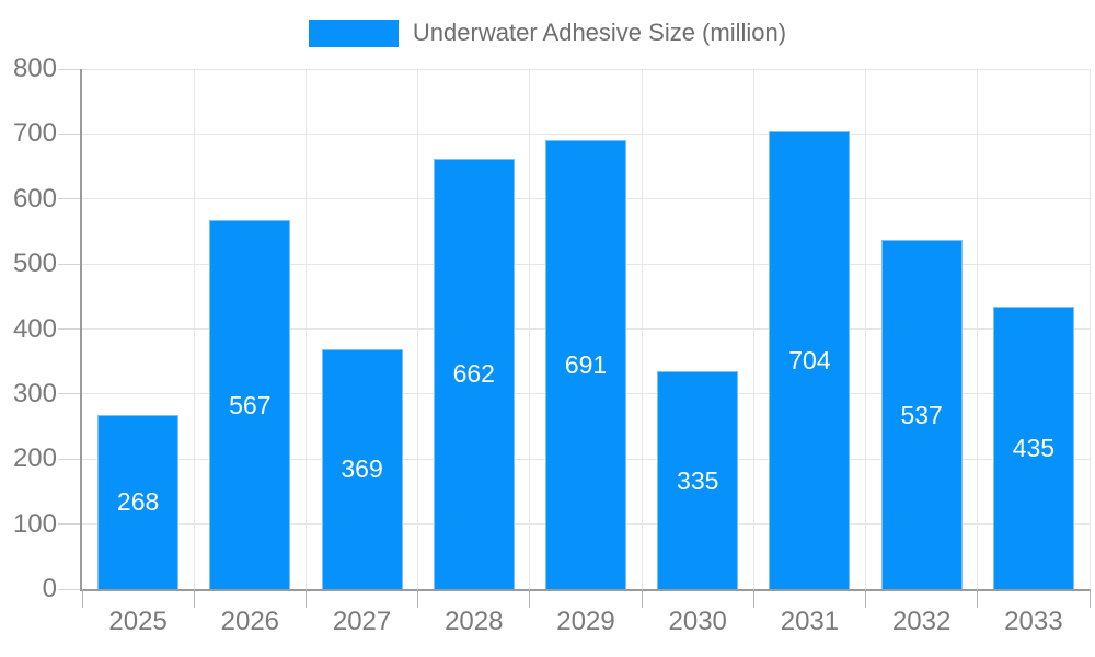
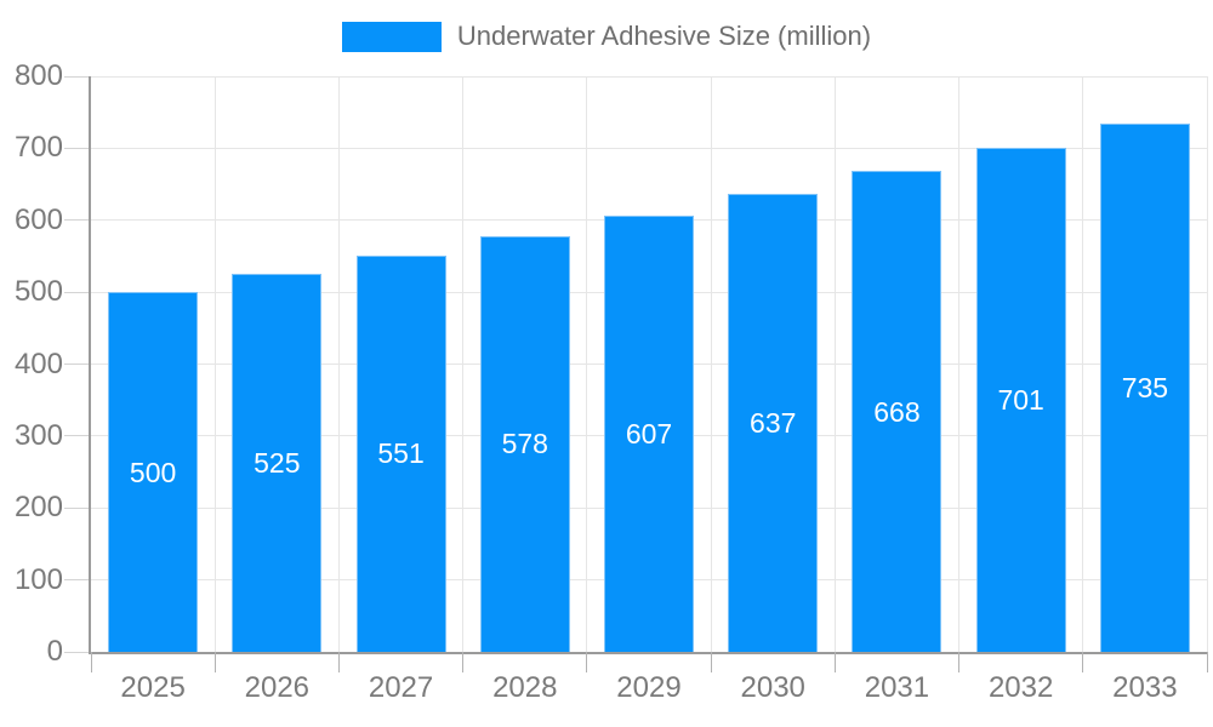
2025: 268 -> 500
2026: 567 -> 525
2027: 369 -> 551
2028: 662 -> 578
2029: 691 -> 607
2030: 335 -> 637
2031: 704 -> 668
2032: 537 -> 701
2033: 435 -> 735
